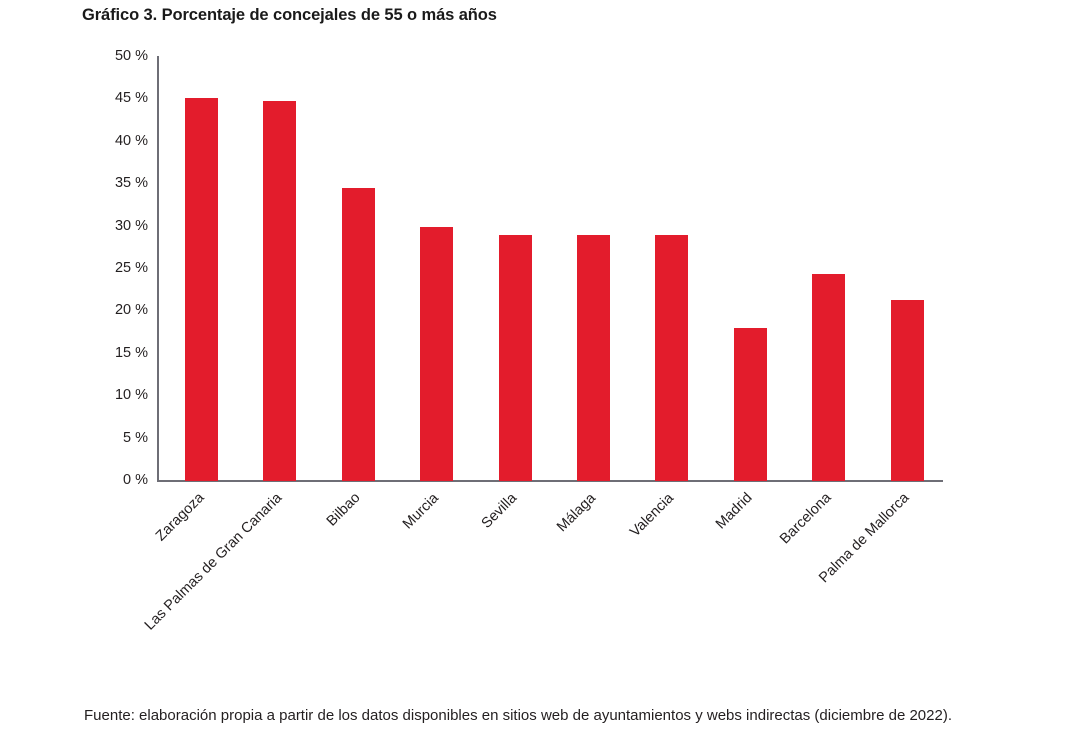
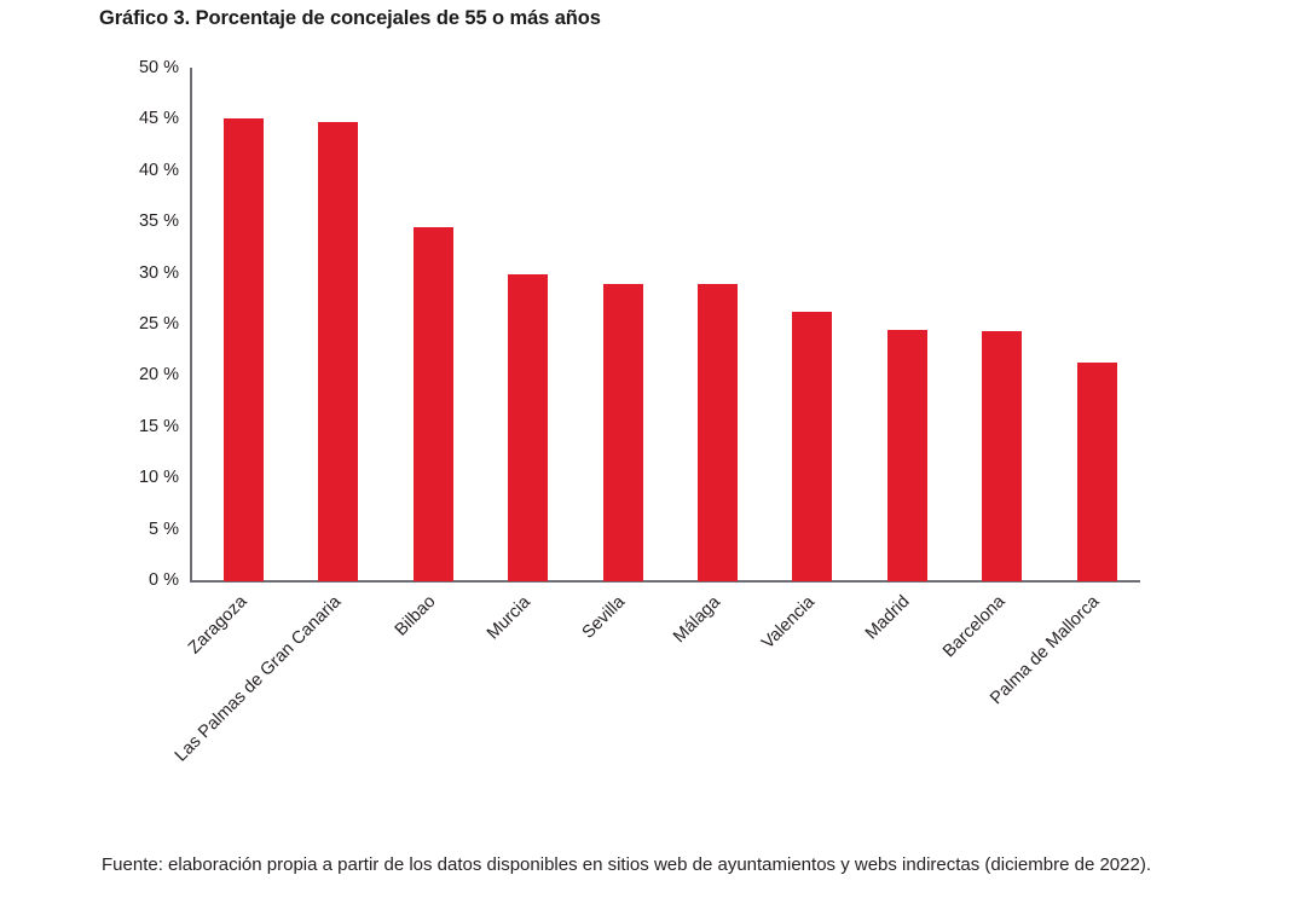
Valencia: 29% -> 26%
Madrid: 18% -> 24%
